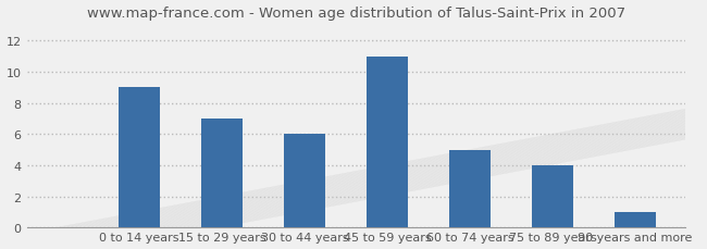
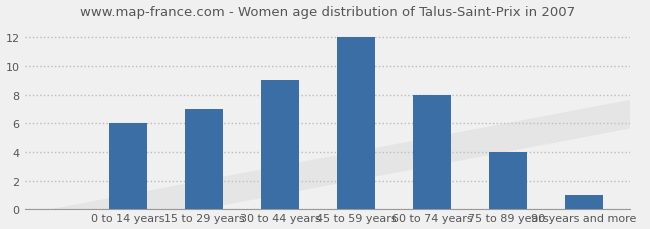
0 to 14 years: 9 -> 6
30 to 44 years: 6 -> 9
45 to 59 years: 11 -> 12
60 to 74 years: 5 -> 8
